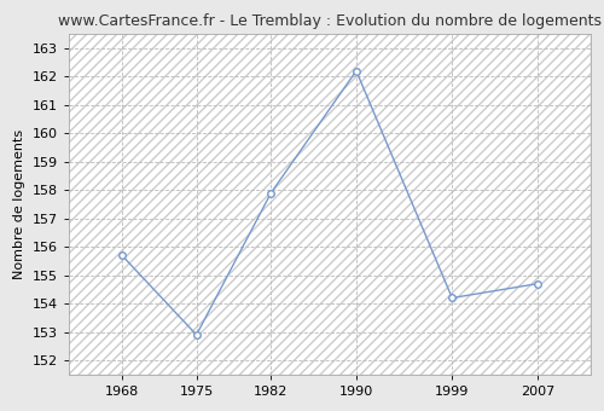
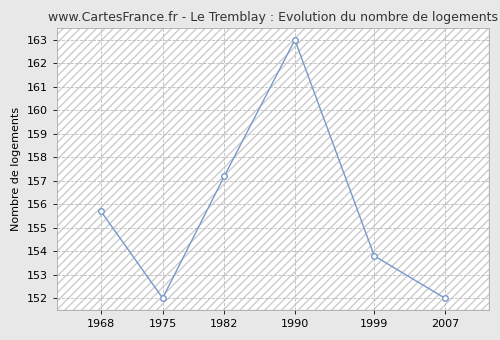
1975: 152.9 -> 152.0
1982: 157.9 -> 157.2
1990: 162.2 -> 163.0
1999: 154.2 -> 153.8
2007: 154.7 -> 152.0
